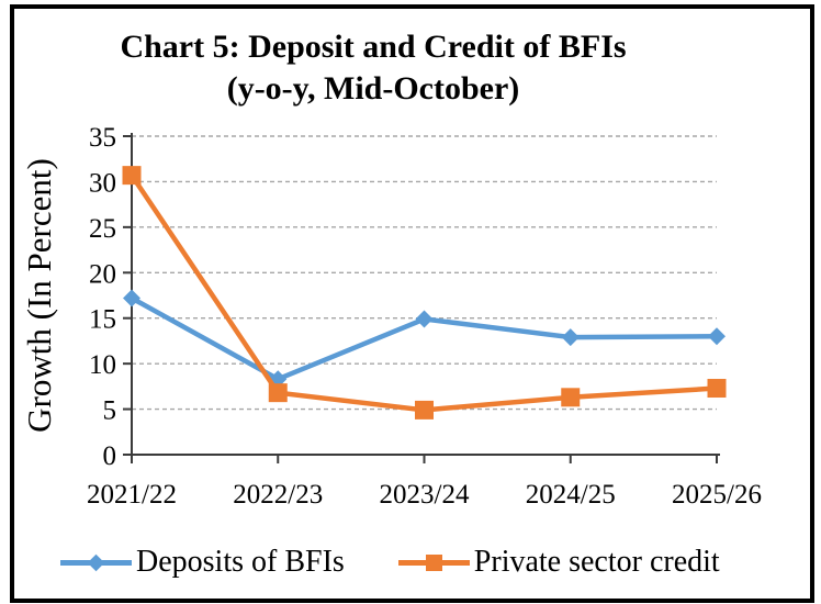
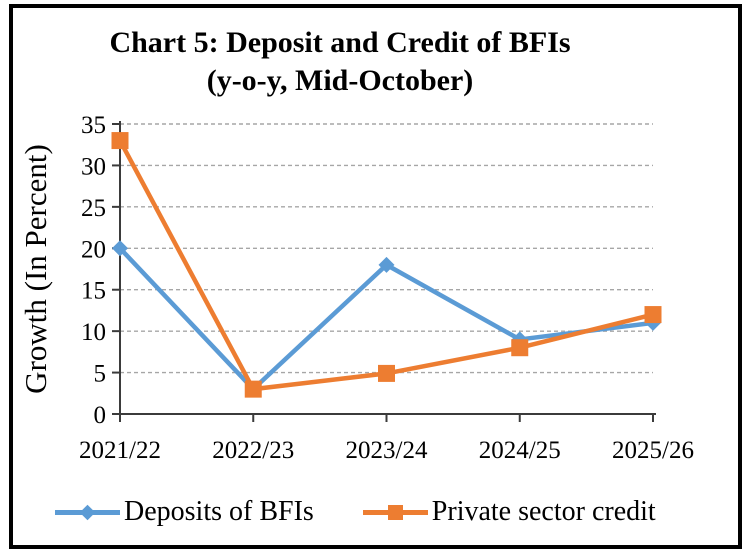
Deposits of BFIs/2021/22: 17 -> 20
Private sector credit/2021/22: 31 -> 33
Deposits of BFIs/2022/23: 8 -> 3
Private sector credit/2022/23: 7 -> 3
Deposits of BFIs/2023/24: 15 -> 18
Deposits of BFIs/2024/25: 13 -> 9
Private sector credit/2024/25: 6 -> 8
Deposits of BFIs/2025/26: 13 -> 11
Private sector credit/2025/26: 7 -> 12
